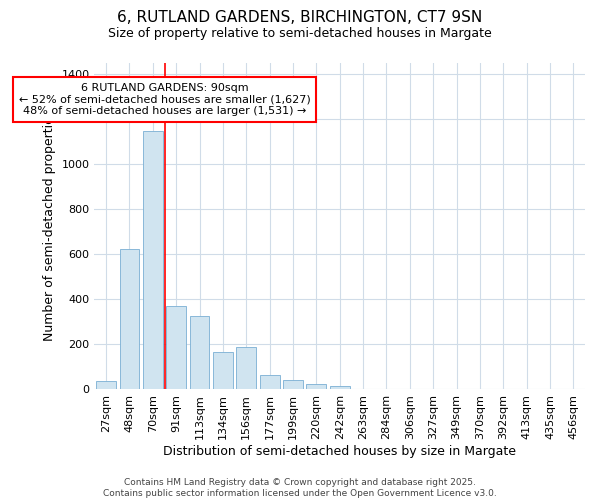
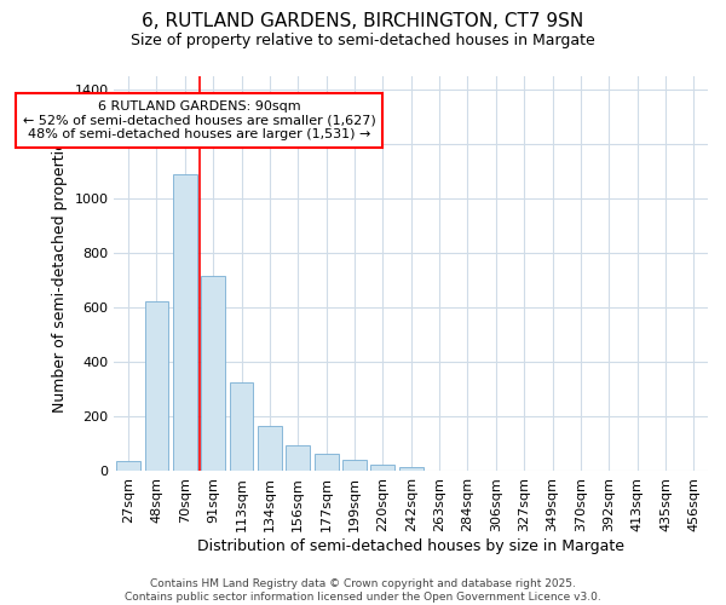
70sqm: 1145 -> 1090
91sqm: 370 -> 715
156sqm: 185 -> 95
